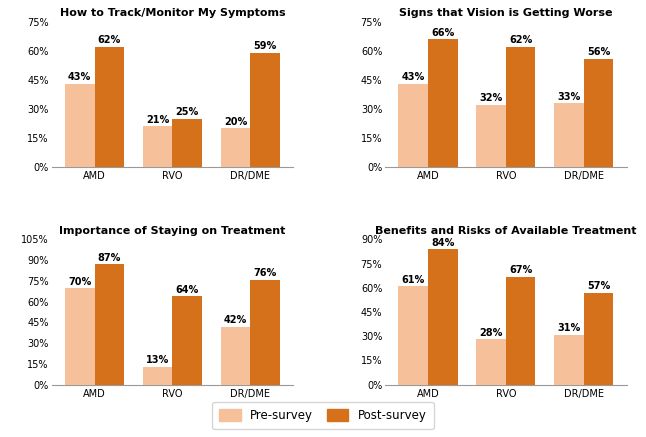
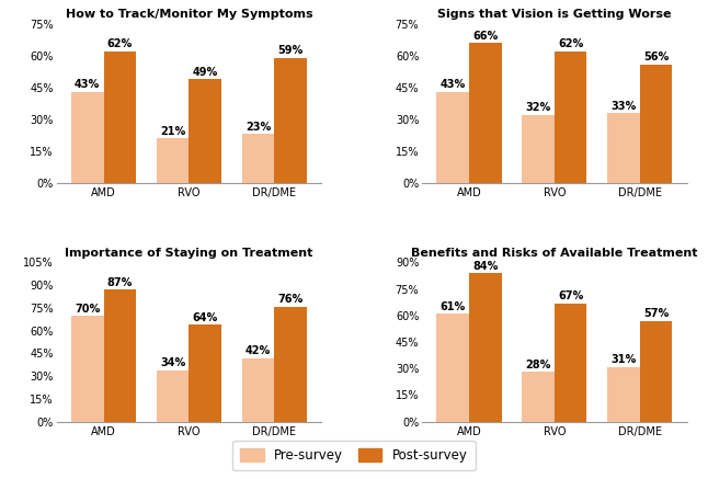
How to Track/Monitor My Symptoms/Post-survey/RVO: 25% -> 49%
How to Track/Monitor My Symptoms/Pre-survey/DR/DME: 20% -> 23%
Importance of Staying on Treatment/Pre-survey/RVO: 13% -> 34%
